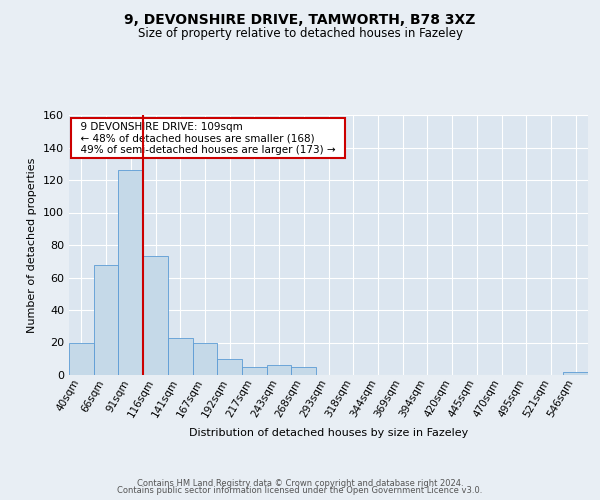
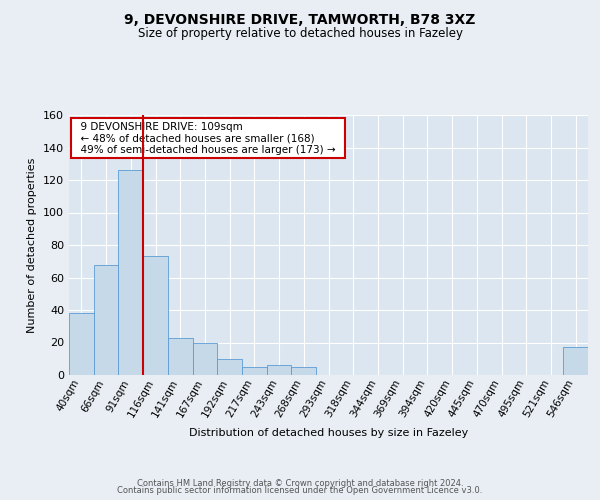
40sqm: 20 -> 38
546sqm: 2 -> 17
